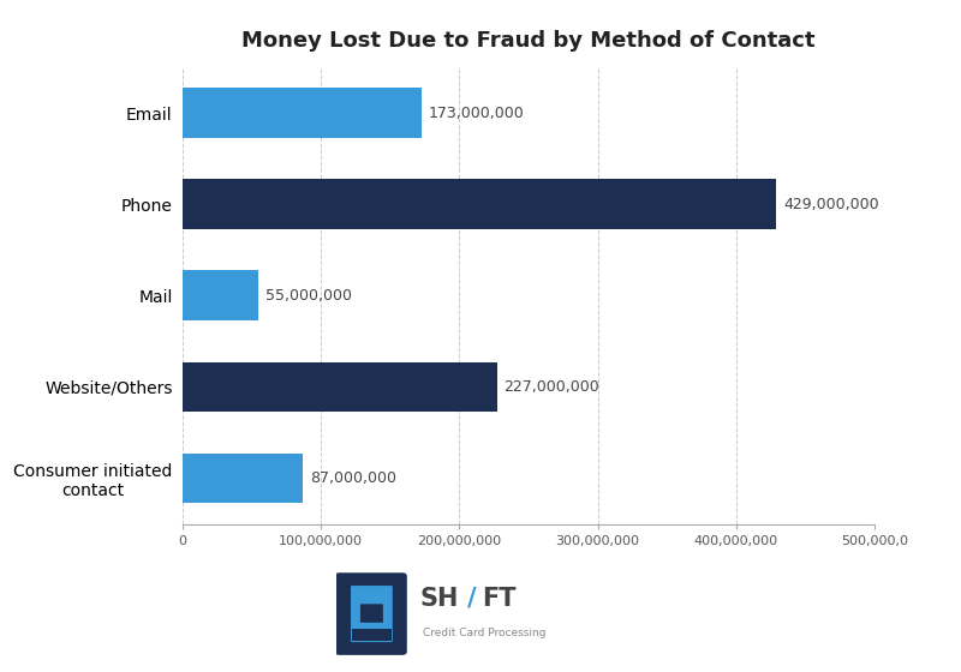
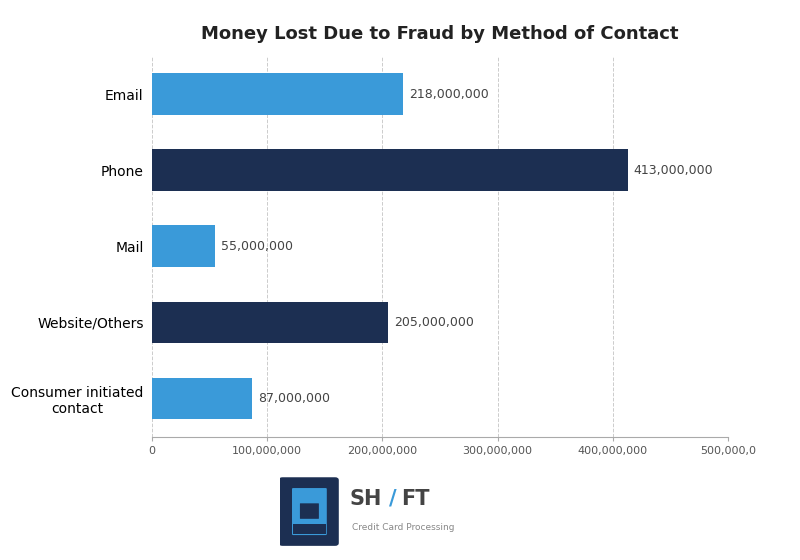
Email: 173,000,000 -> 218,000,000
Phone: 429,000,000 -> 413,000,000
Website/Others: 227,000,000 -> 205,000,000
